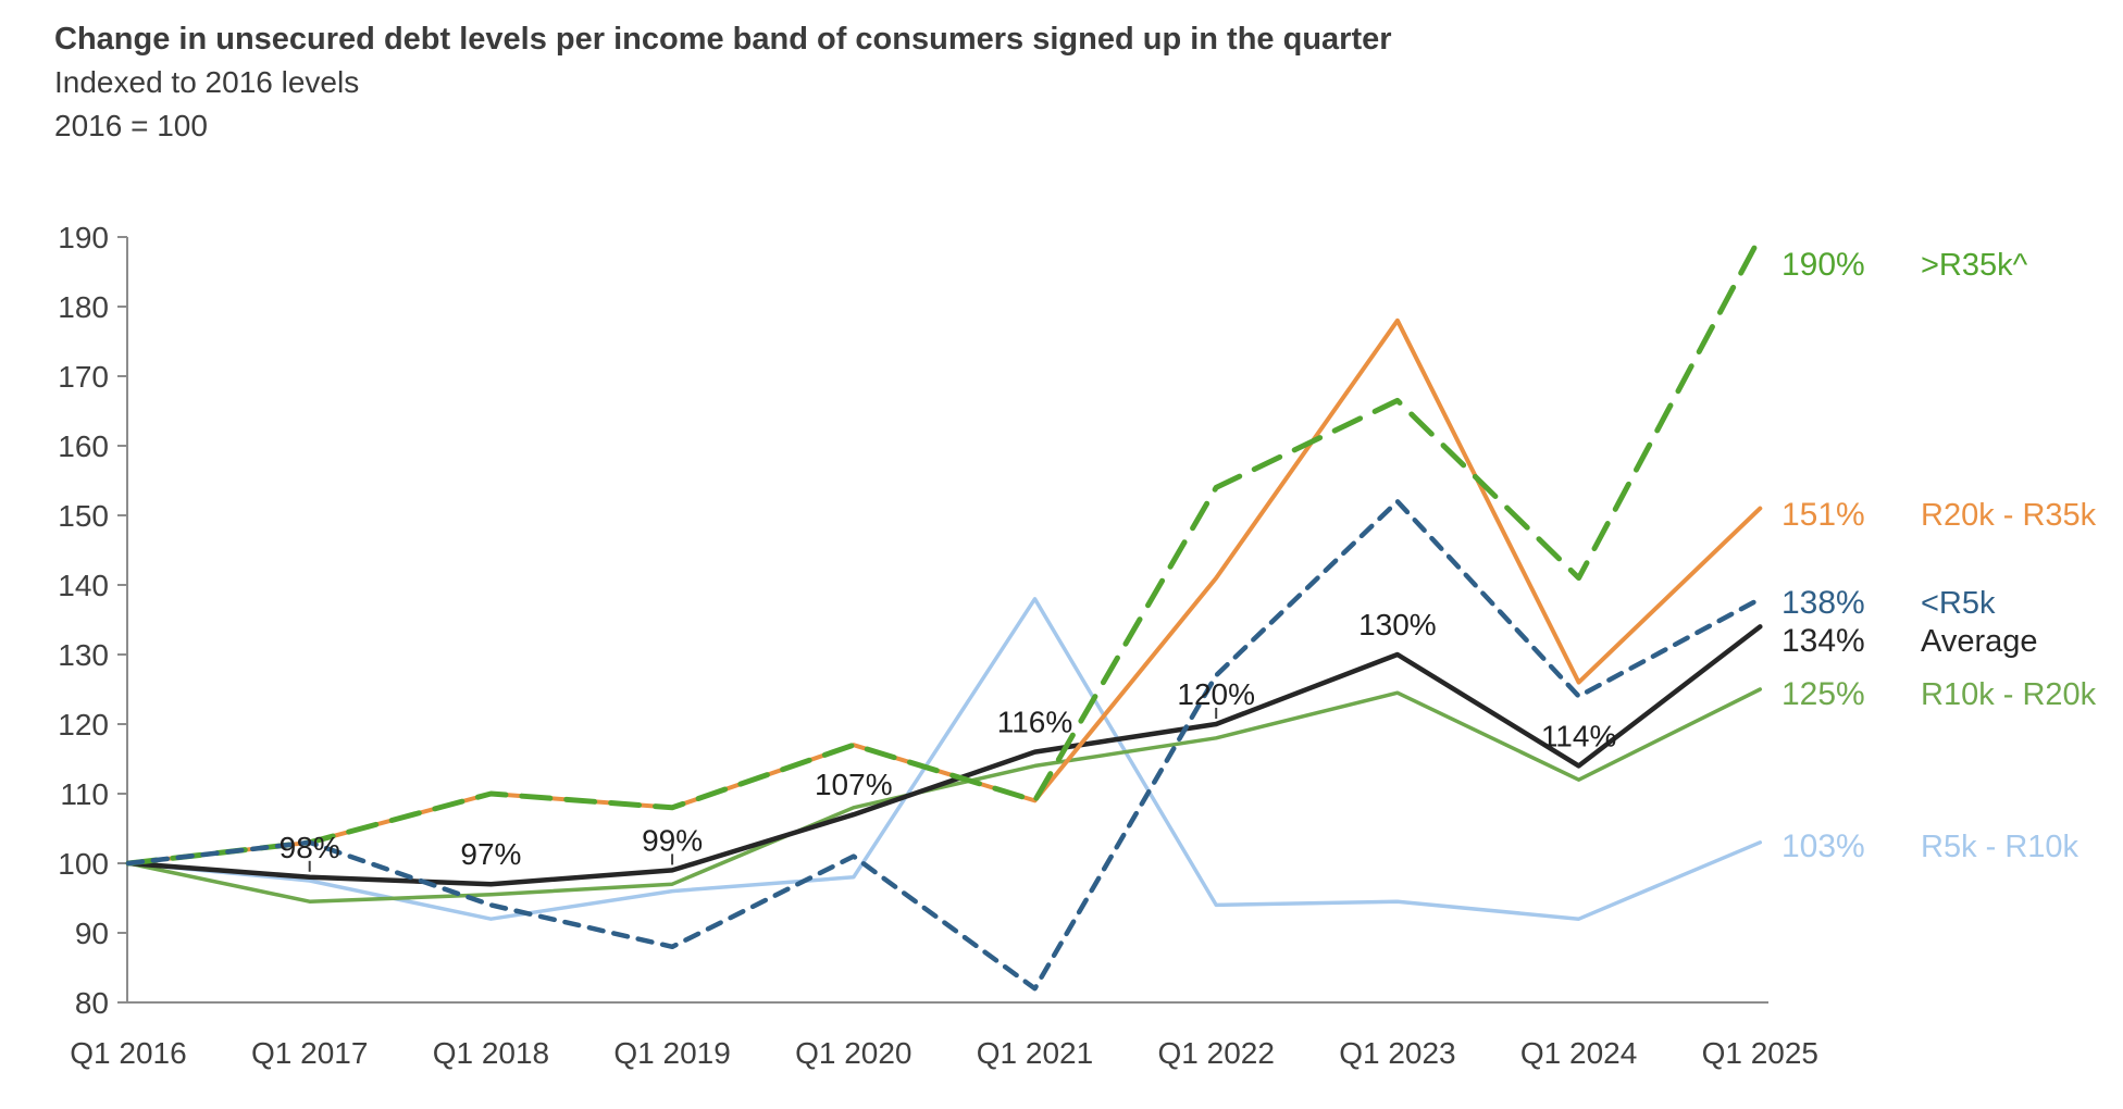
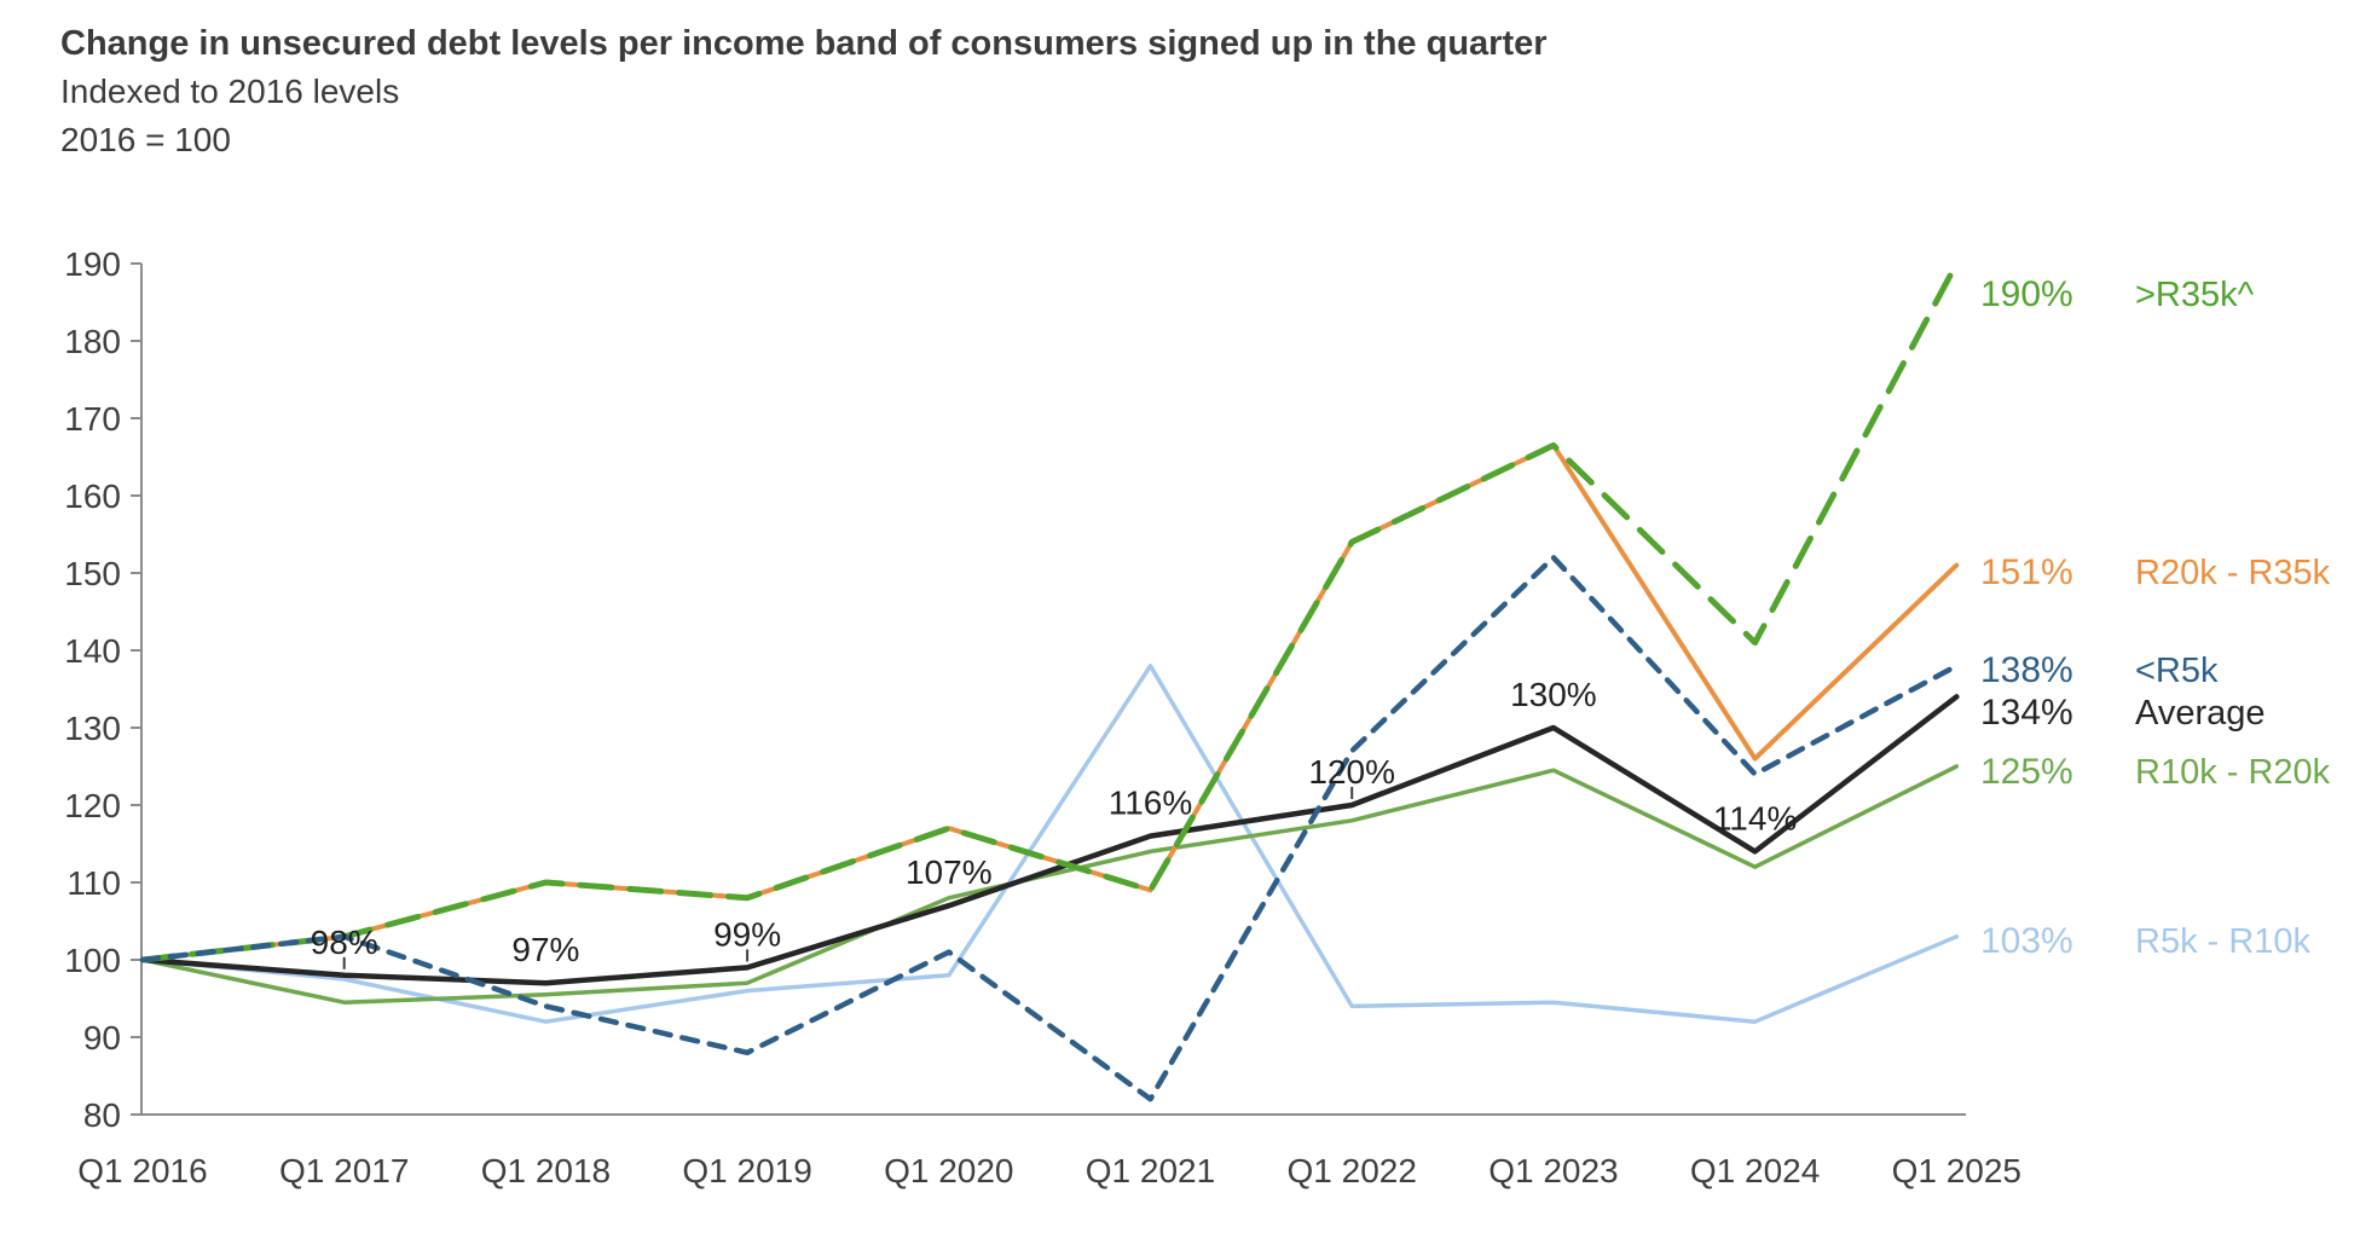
R20k - R35k/Q1 2022: 141 -> 154
R20k - R35k/Q1 2023: 178 -> 166
